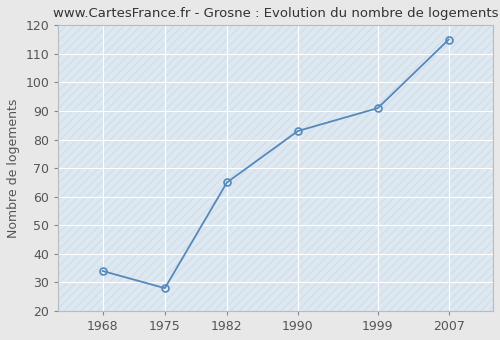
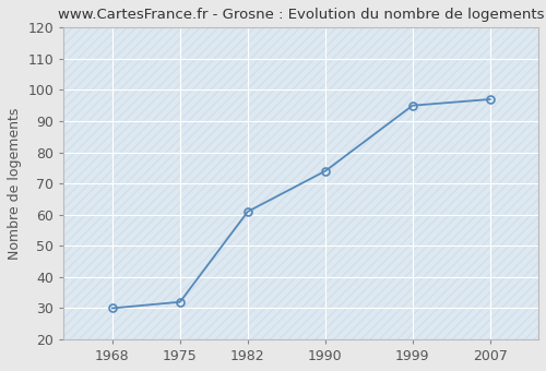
1968: 34 -> 30
1975: 28 -> 32
1982: 65 -> 61
1990: 83 -> 74
1999: 91 -> 95
2007: 115 -> 97
